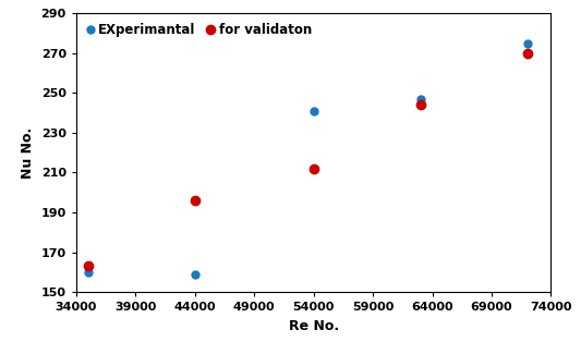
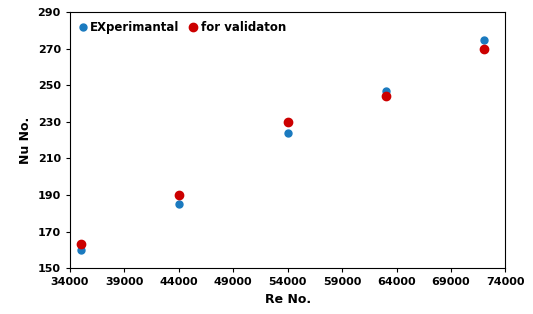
EXperimantal/44000: 159 -> 185
for validaton/44000: 196 -> 190
EXperimantal/54000: 241 -> 224
for validaton/54000: 212 -> 230
